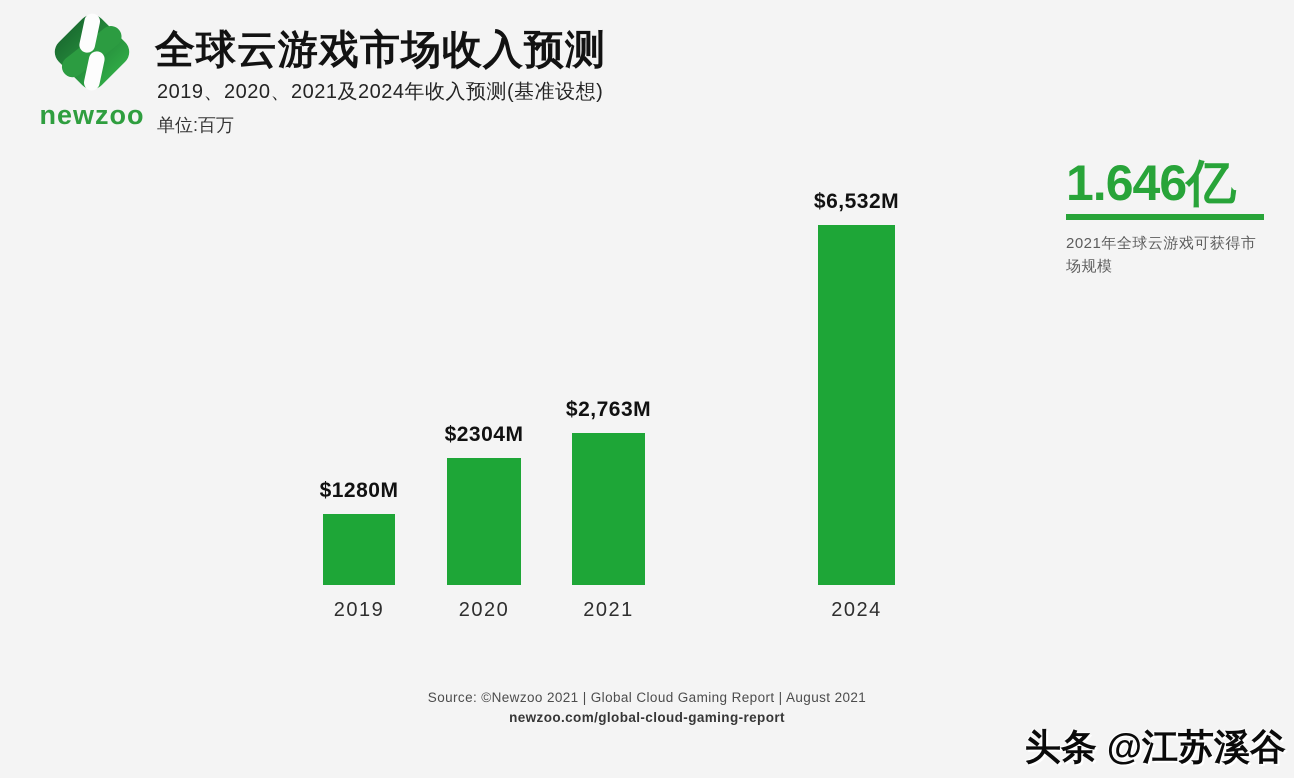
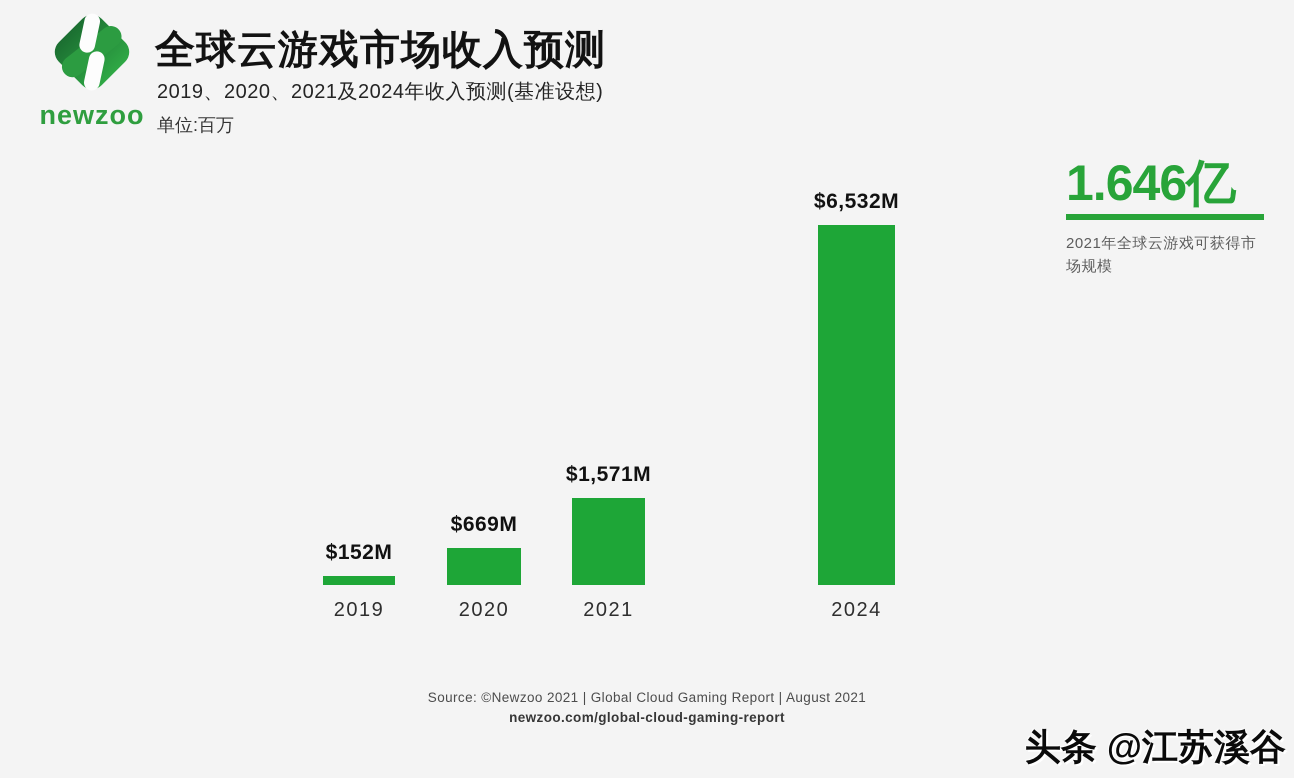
2019: $1280M -> $152M
2020: $2304M -> $669M
2021: $2,763M -> $1,571M
